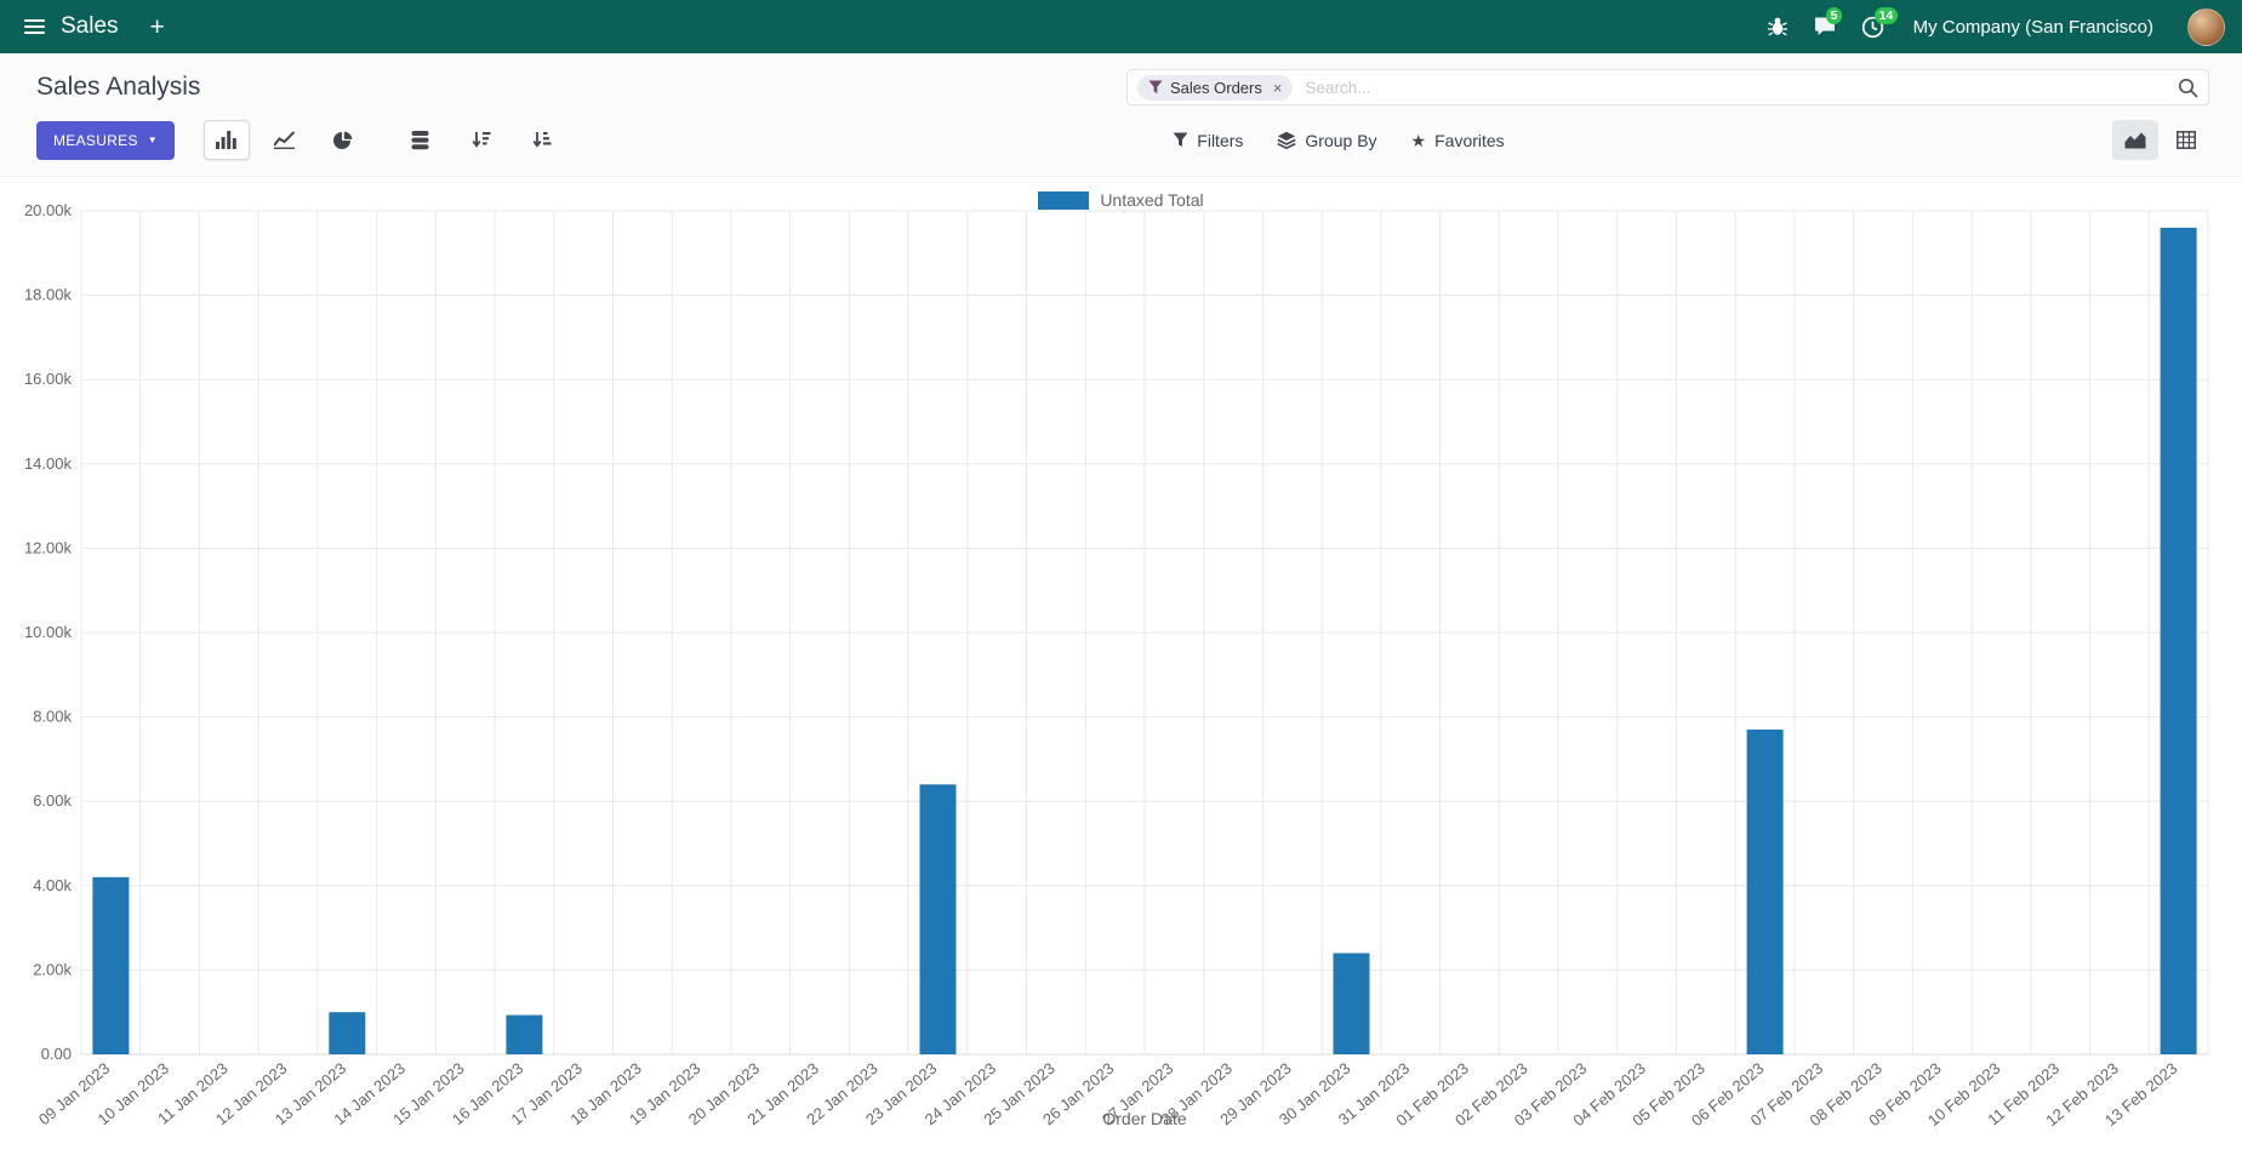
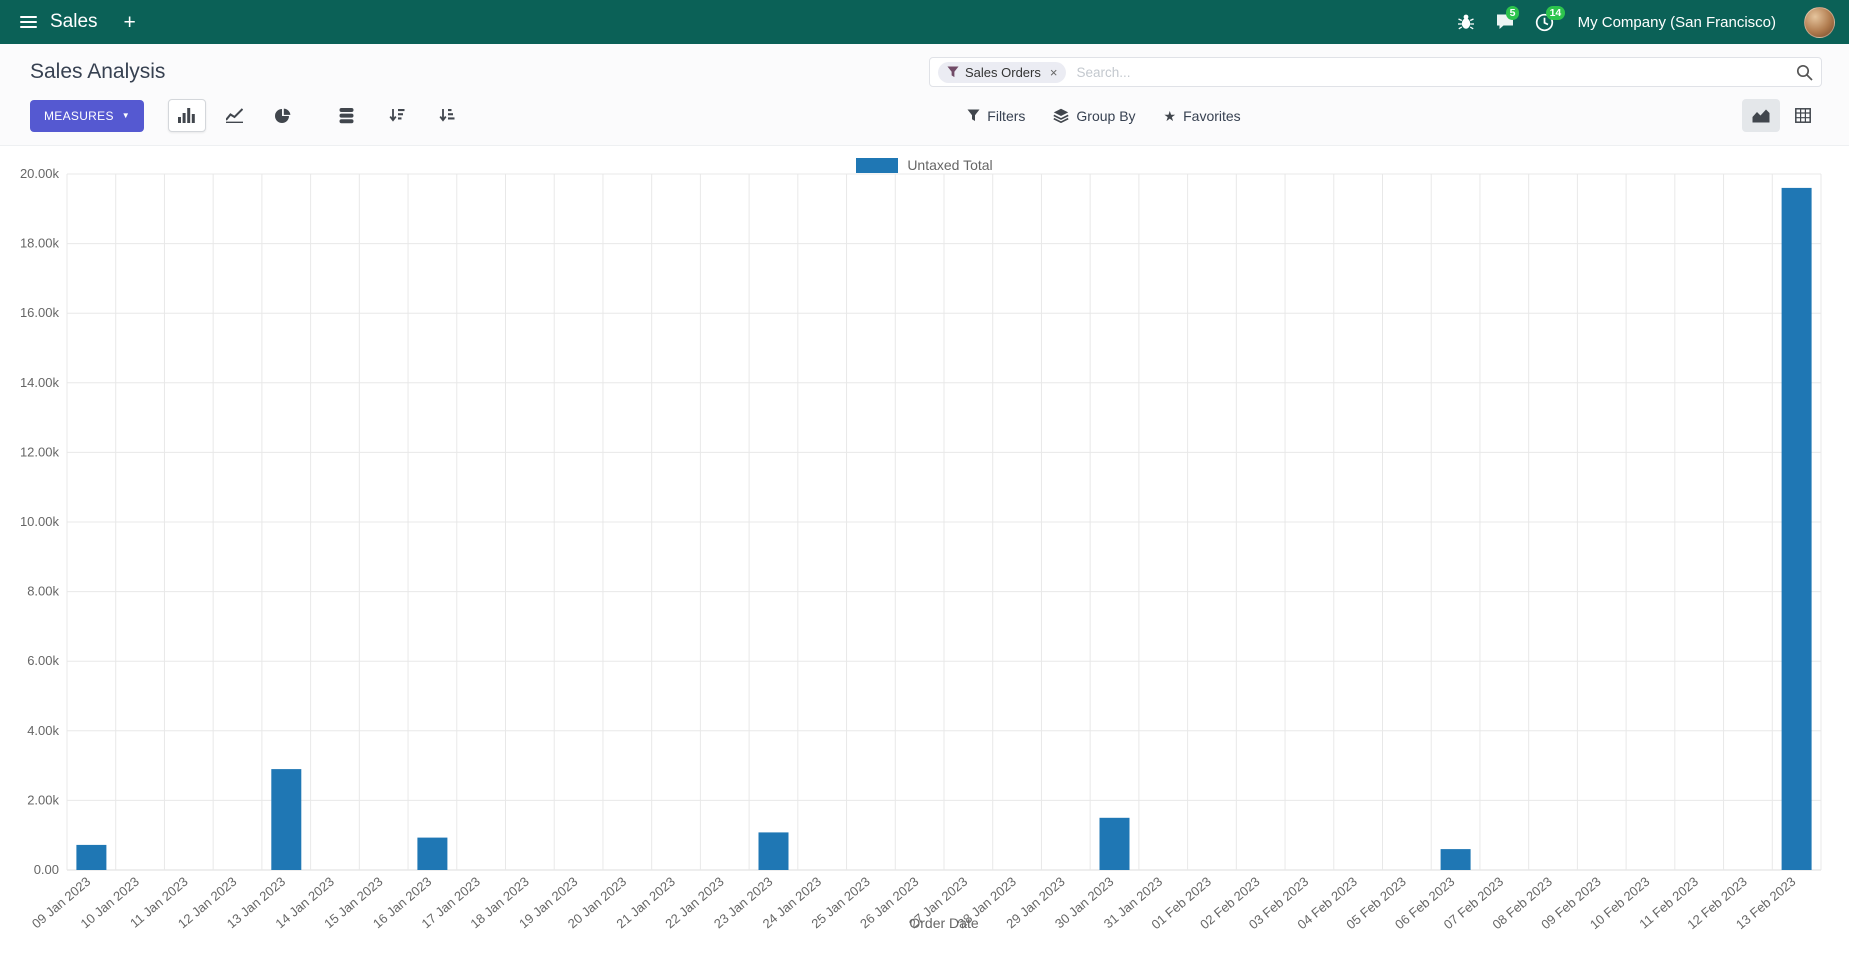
09 Jan 2023: 4.2k -> 0.7k
13 Jan 2023: 1.0k -> 2.9k
23 Jan 2023: 6.4k -> 1.1k
30 Jan 2023: 2.4k -> 1.5k
06 Feb 2023: 7.7k -> 0.6k
